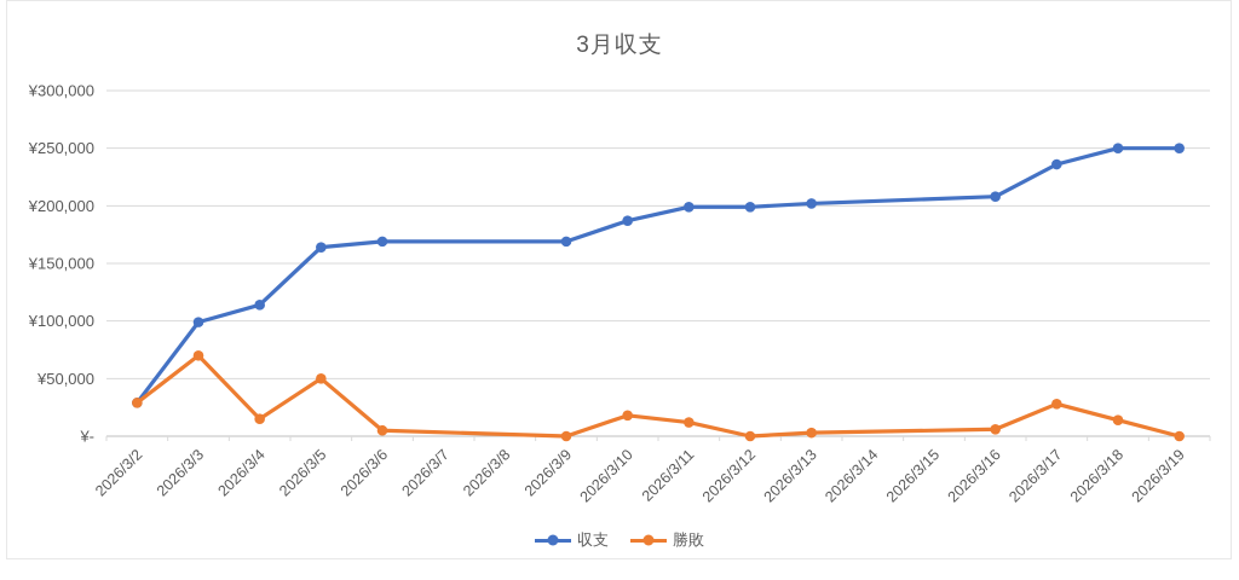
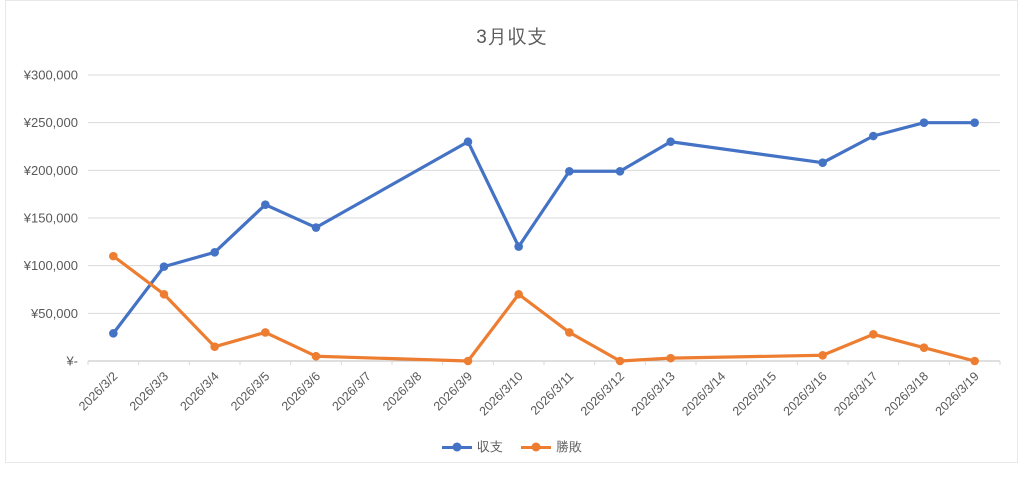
勝敗/2026/3/2: ¥30000 -> ¥110000
勝敗/2026/3/5: ¥50000 -> ¥30000
収支/2026/3/6: ¥170000 -> ¥140000
収支/2026/3/9: ¥170000 -> ¥230000
収支/2026/3/10: ¥190000 -> ¥120000
勝敗/2026/3/10: ¥20000 -> ¥70000
勝敗/2026/3/11: ¥10000 -> ¥30000
収支/2026/3/13: ¥200000 -> ¥230000
